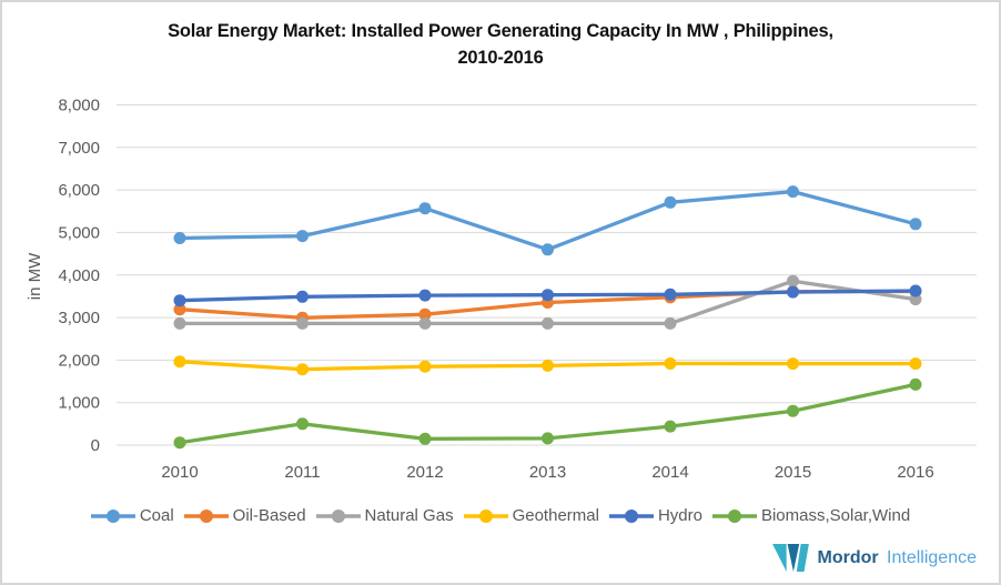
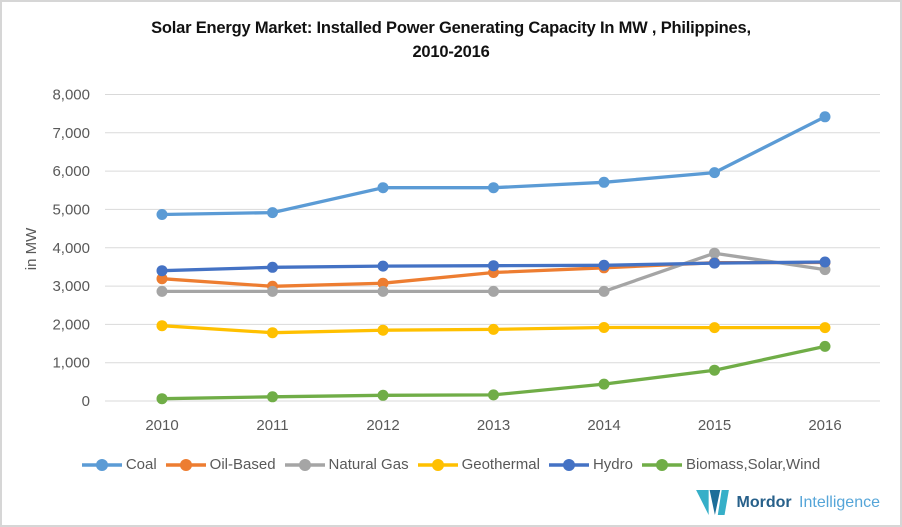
Biomass,Solar,Wind/2011: 500 -> 100
Coal/2013: 4600 -> 5600
Coal/2016: 5200 -> 7400
